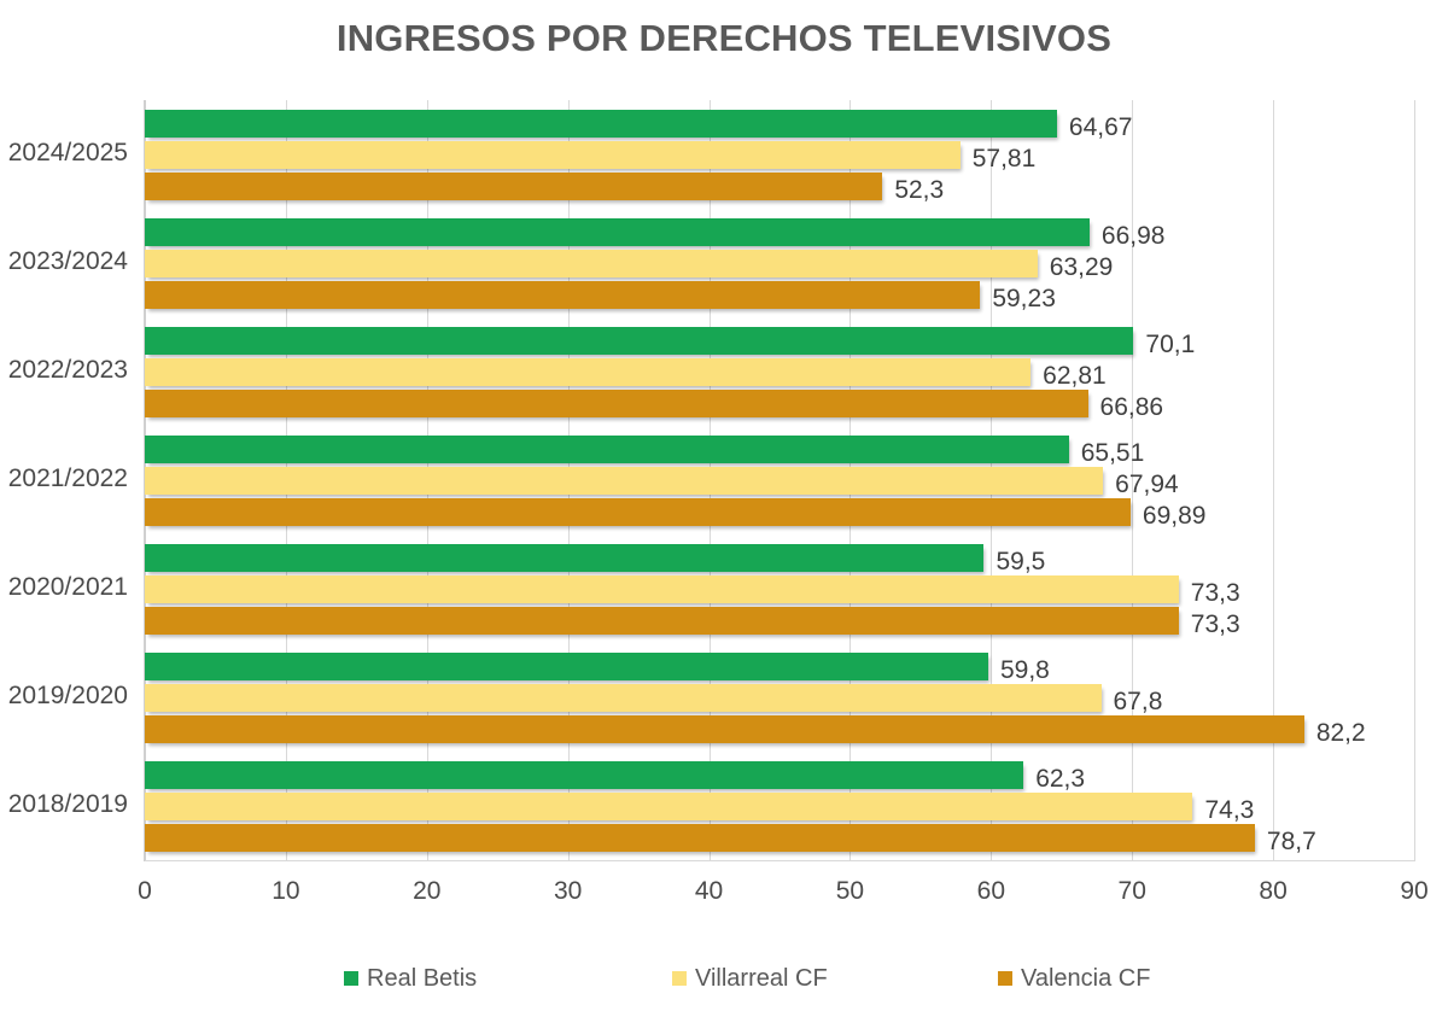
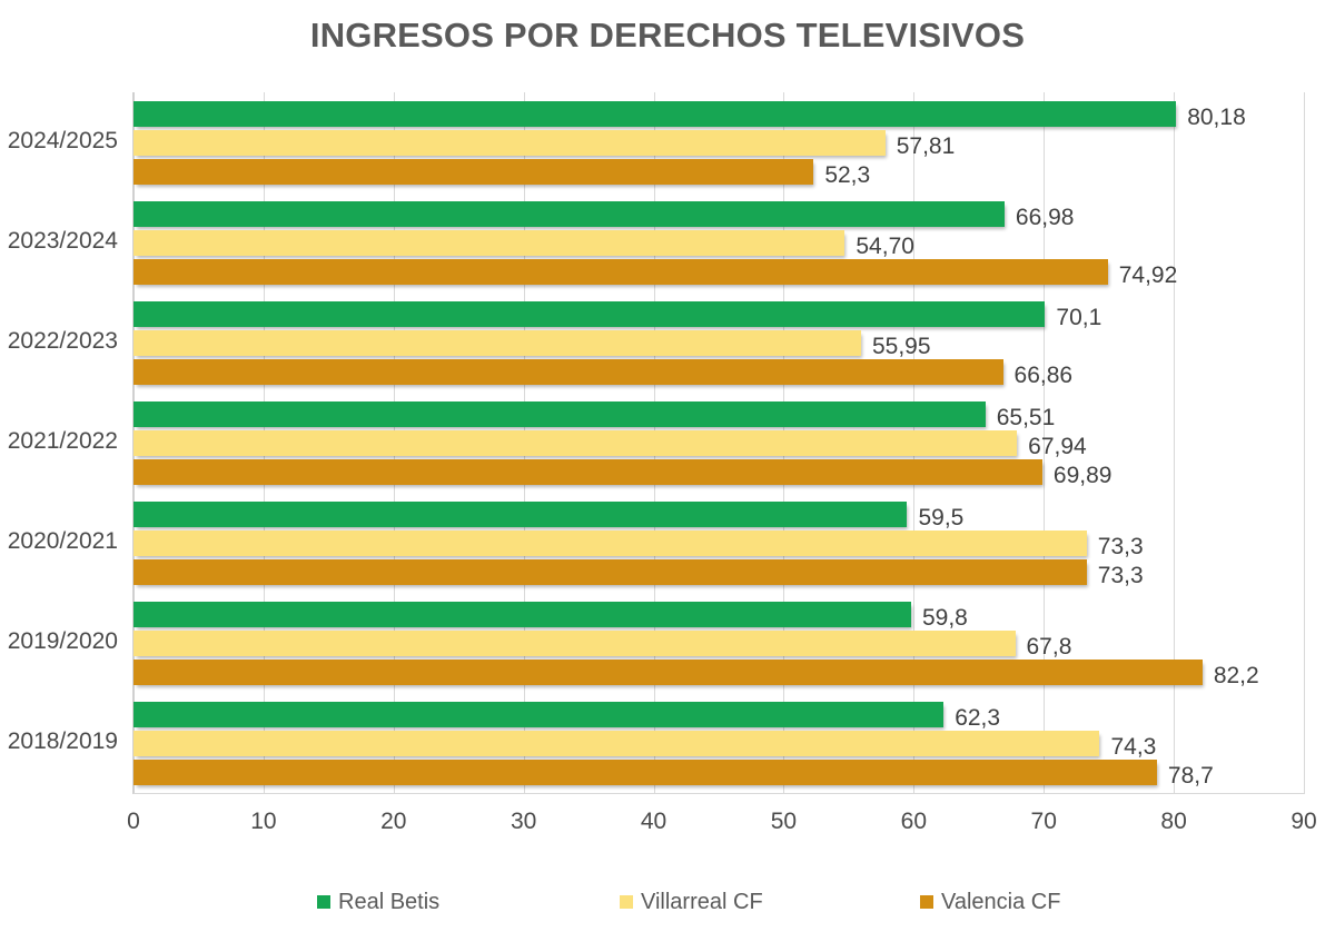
Real Betis/2024/2025: 64,67 -> 80,18
Villarreal CF/2023/2024: 63,29 -> 54,70
Valencia CF/2023/2024: 59,23 -> 74,92
Villarreal CF/2022/2023: 62,81 -> 55,95
